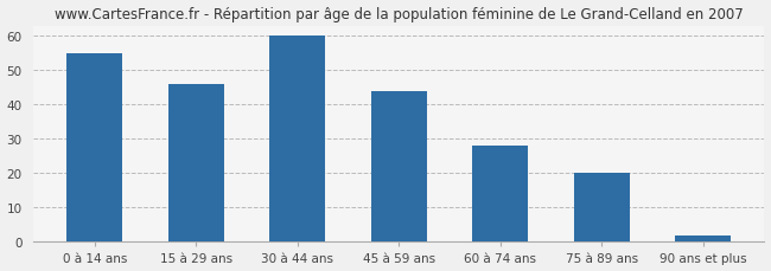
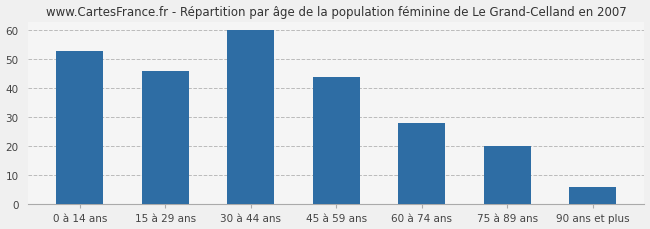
0 à 14 ans: 55 -> 53
90 ans et plus: 2 -> 6
